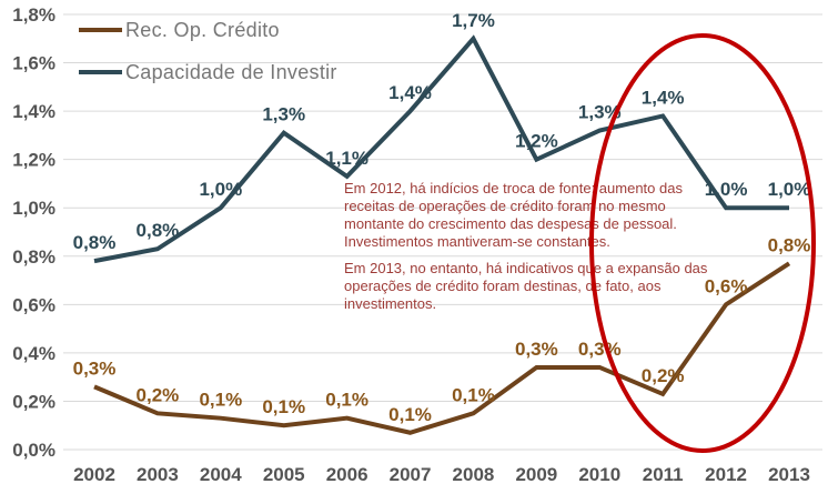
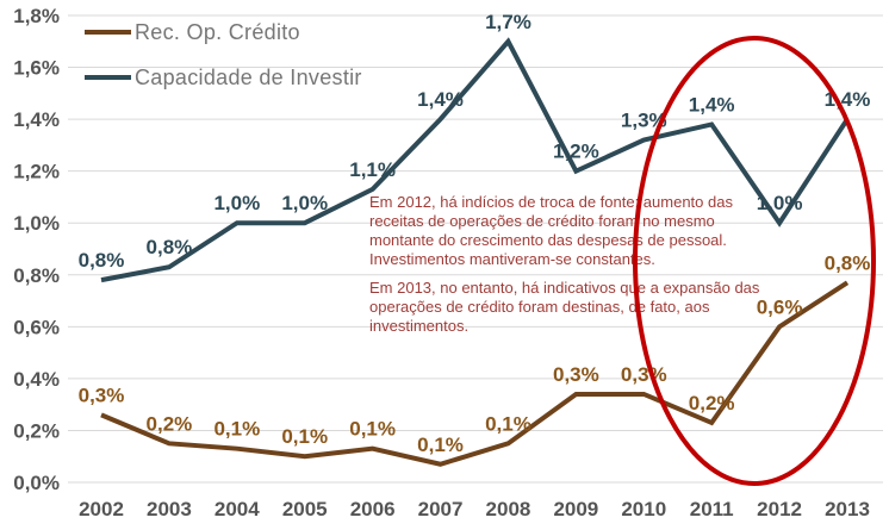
Capacidade de Investir/2005: 1,3% -> 1,0%
Capacidade de Investir/2013: 1,0% -> 1,4%
